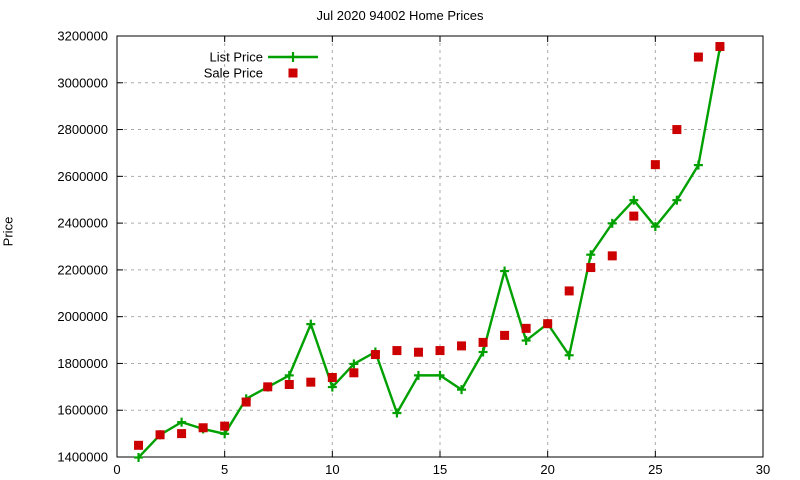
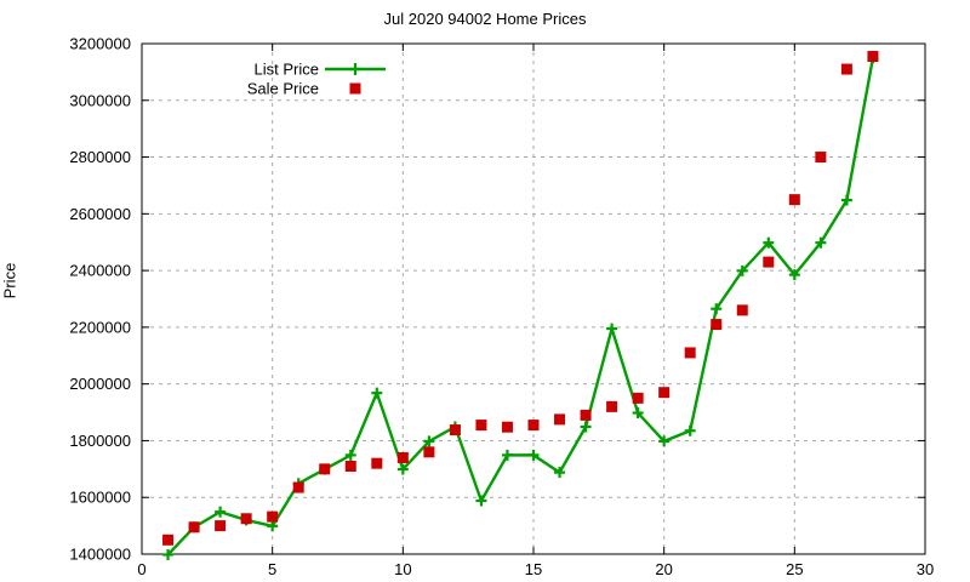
List Price/20: 1970000 -> 1800000
